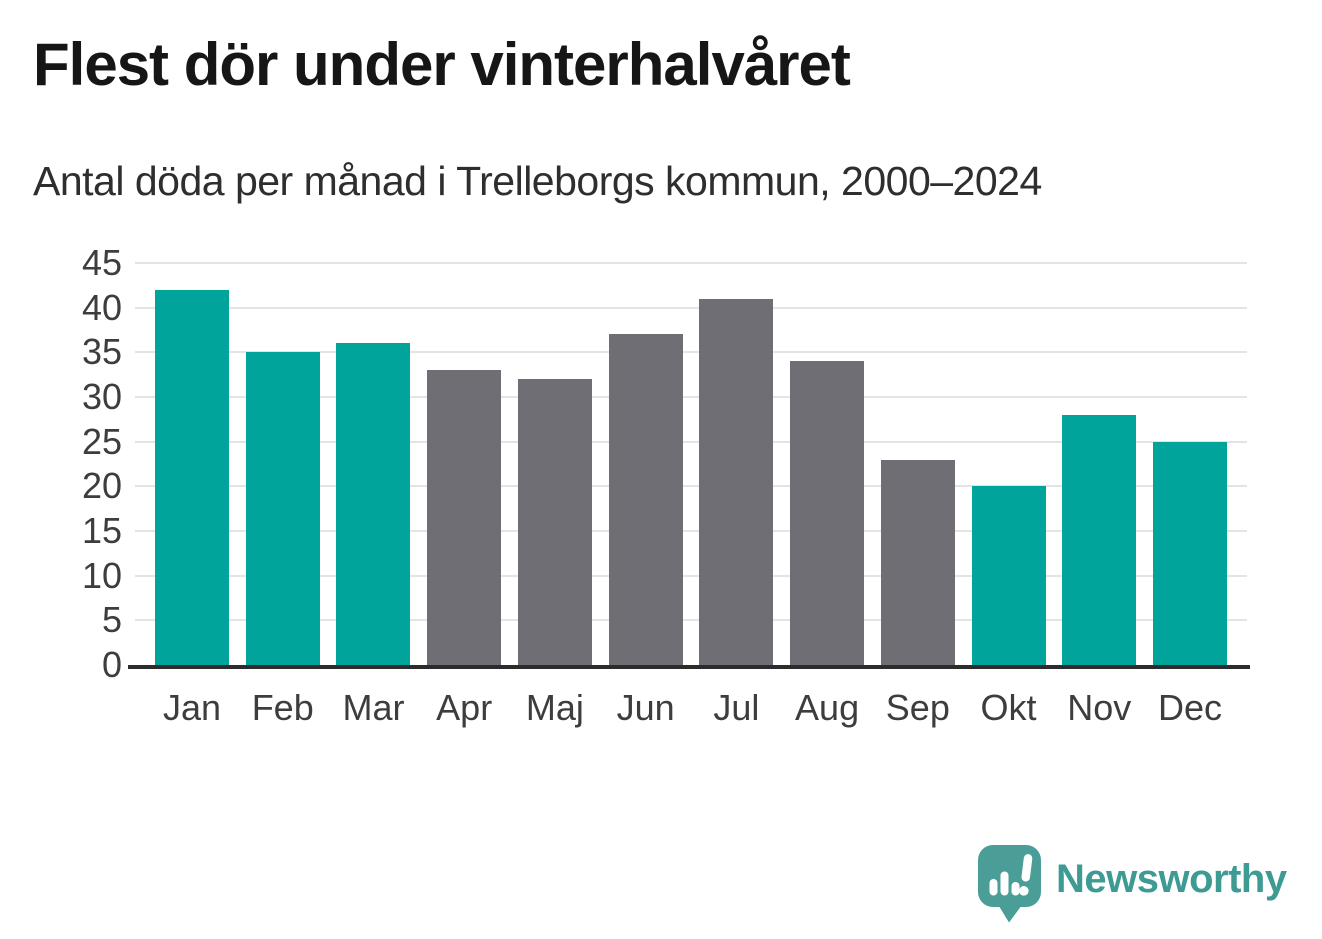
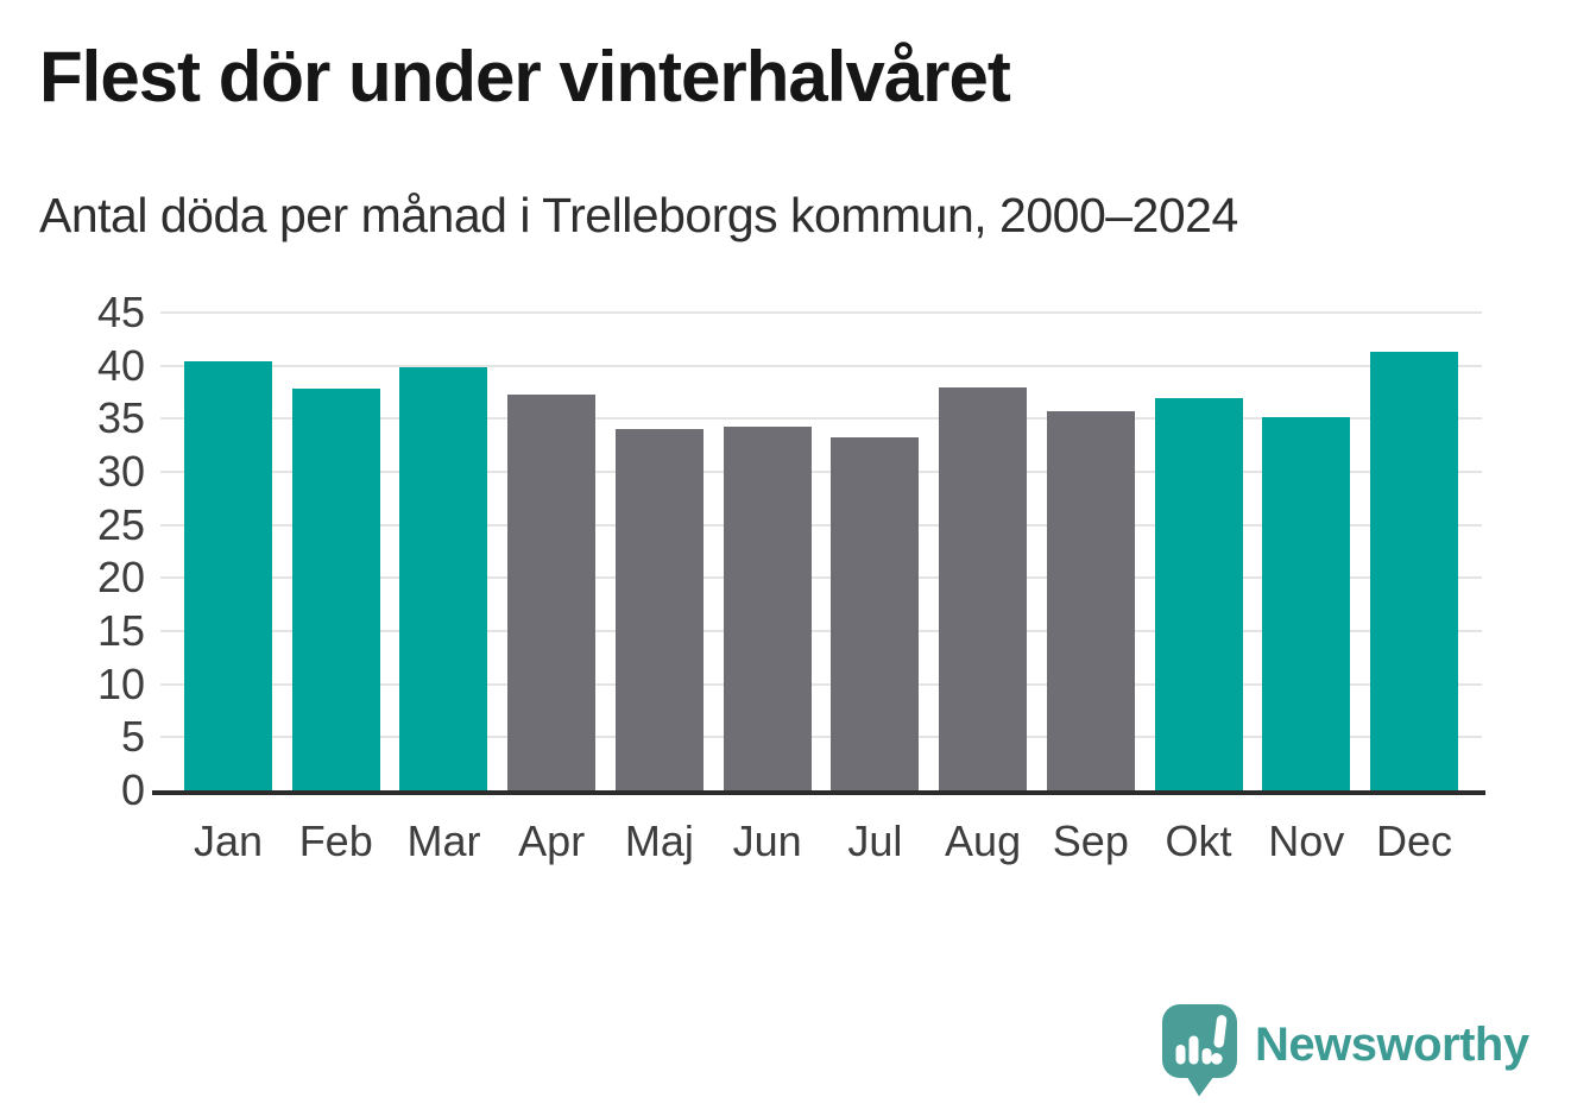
Jan: 42 -> 40
Feb: 35 -> 38
Mar: 36 -> 40
Apr: 33 -> 37
Maj: 32 -> 34
Jun: 37 -> 34
Jul: 41 -> 33
Aug: 34 -> 38
Sep: 23 -> 36
Okt: 20 -> 37
Nov: 28 -> 35
Dec: 25 -> 41
